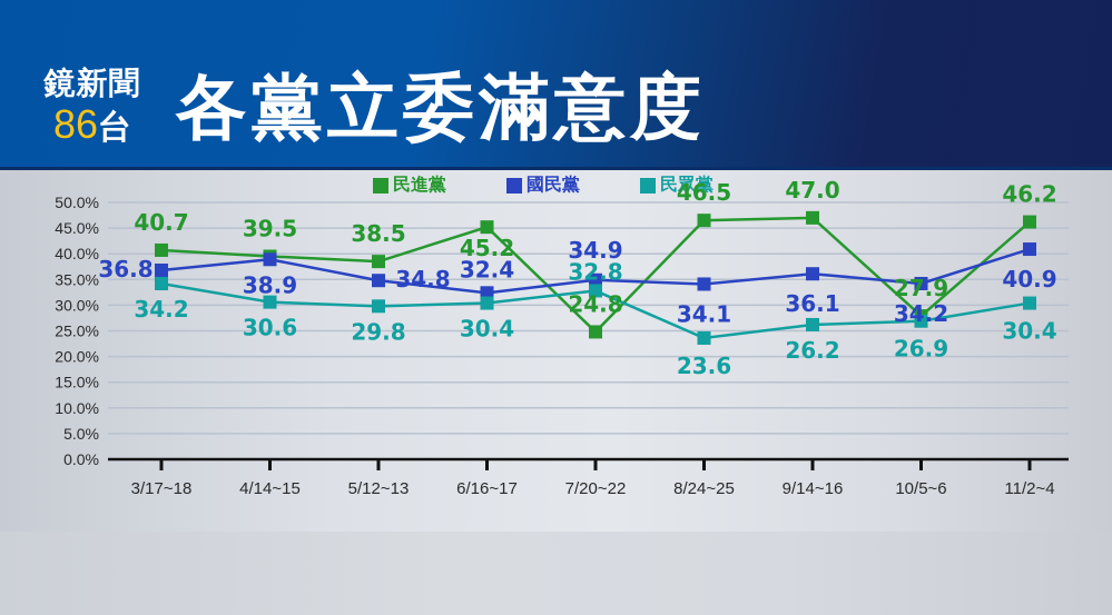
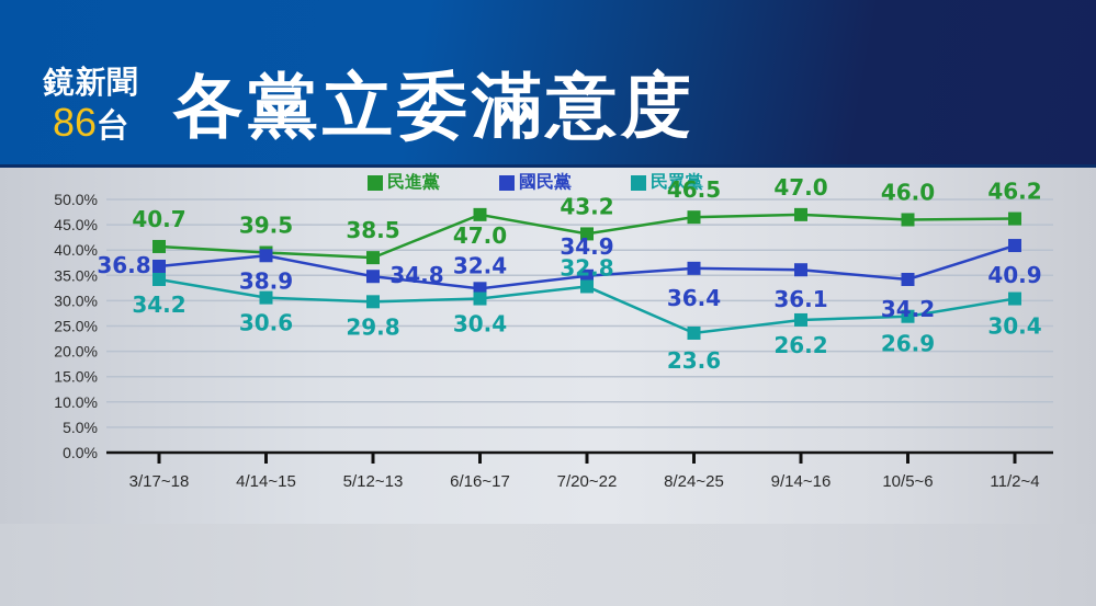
民進黨/6/16~17: 45.2 -> 47.0
民進黨/7/20~22: 24.8 -> 43.2
國民黨/8/24~25: 34.1 -> 36.4
民進黨/10/5~6: 27.9 -> 46.0
